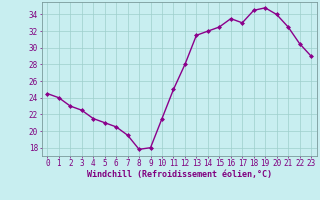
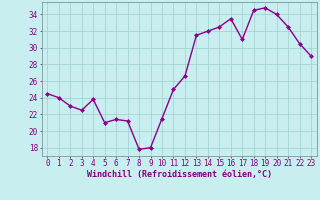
4: 21.5 -> 23.8
6: 20.5 -> 21.4
7: 19.5 -> 21.2
12: 28.0 -> 26.6
17: 33.0 -> 31.0
